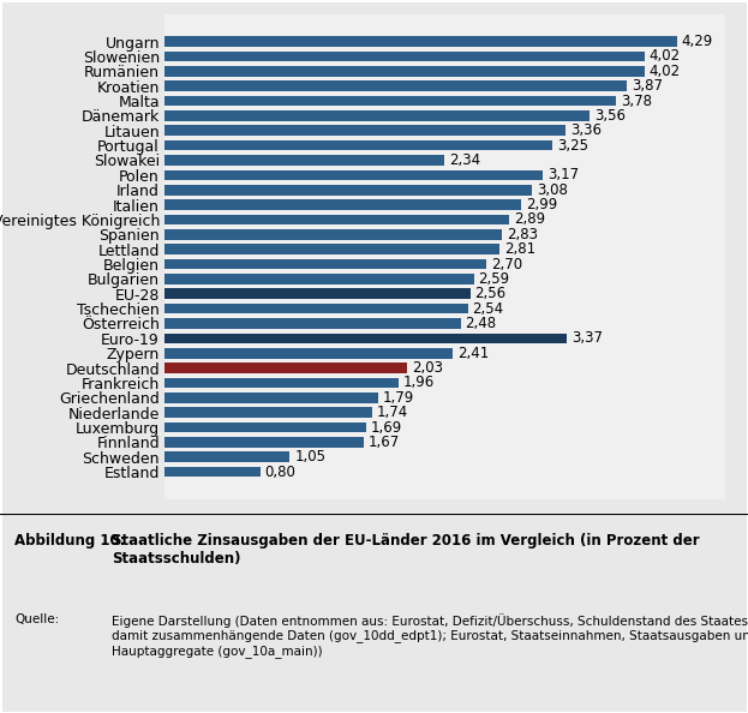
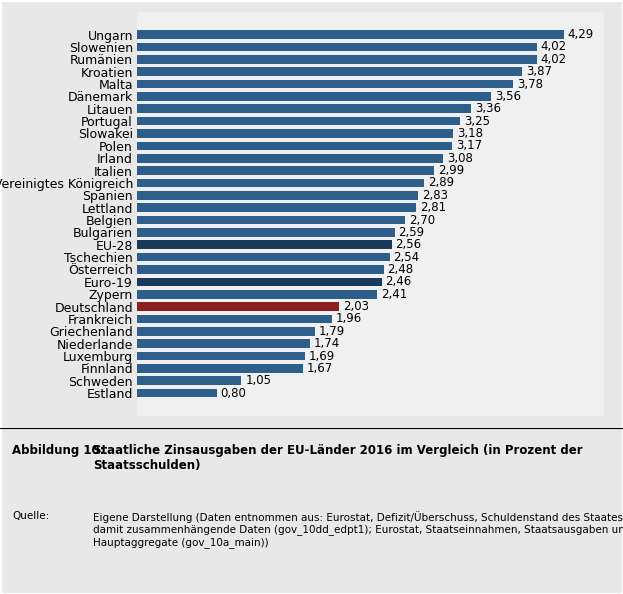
Slowakei: 2,34 -> 3,18
Euro-19: 3,37 -> 2,46
